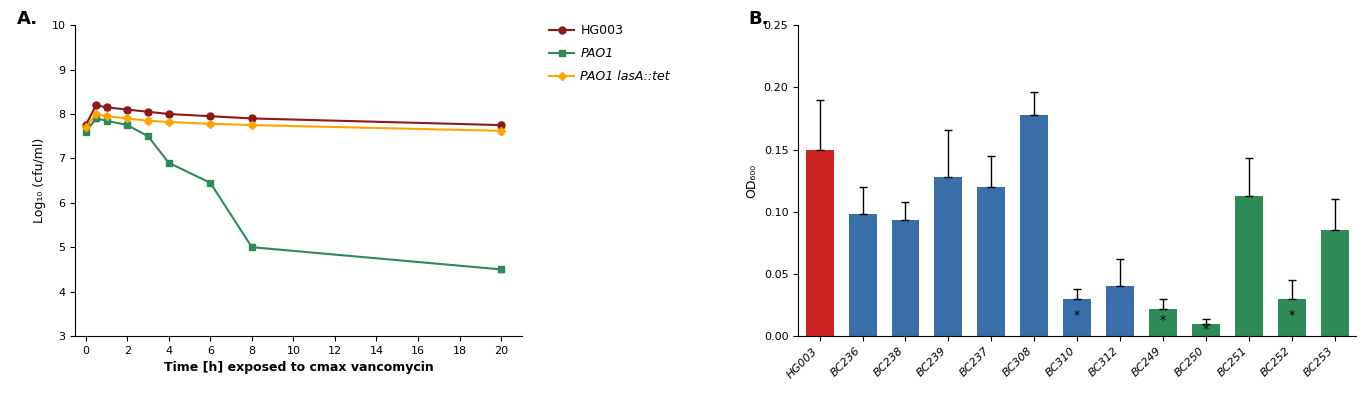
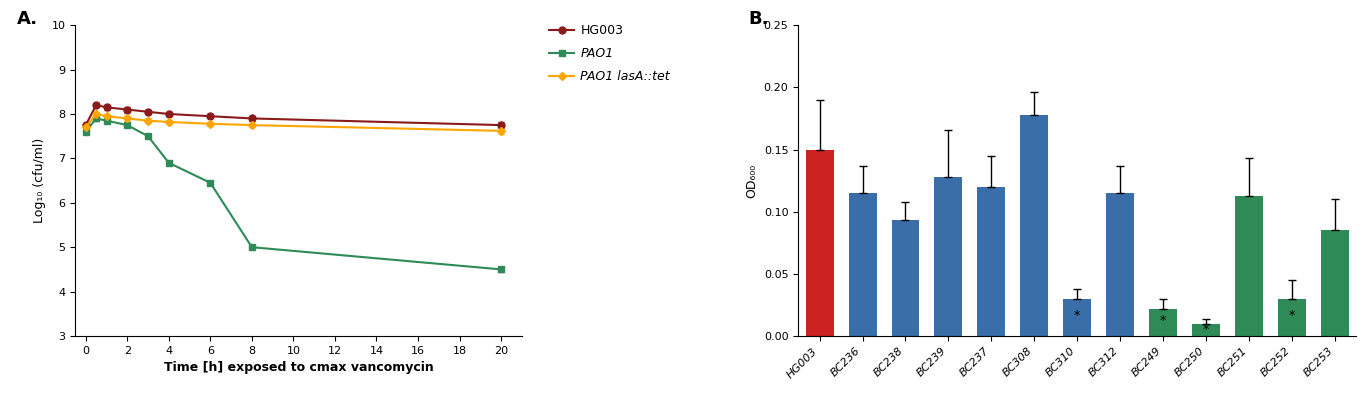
BC236: 0.098 -> 0.115
BC312: 0.040 -> 0.115
